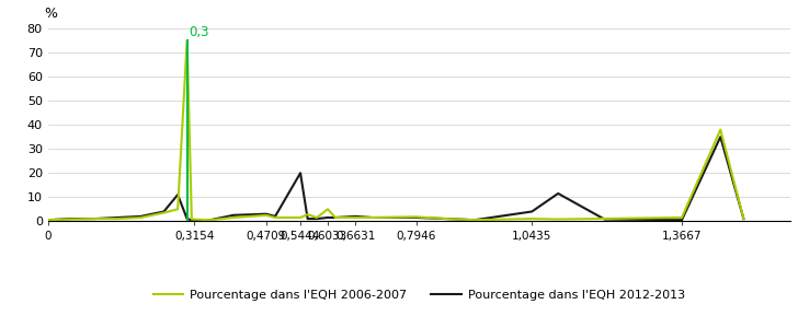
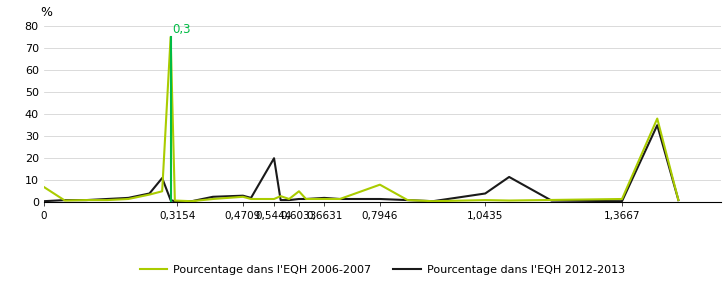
Pourcentage dans l'EQH 2006-2007/0: 0.5 -> 7.0
Pourcentage dans l'EQH 2006-2007/0,7946: 1.8 -> 8.0
